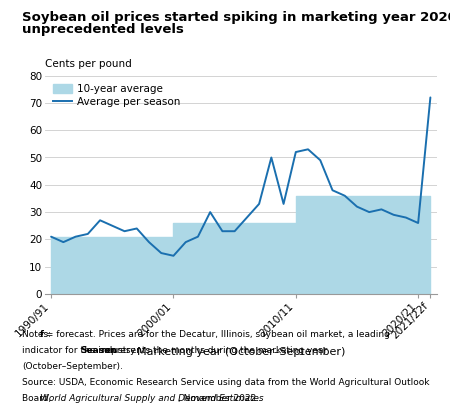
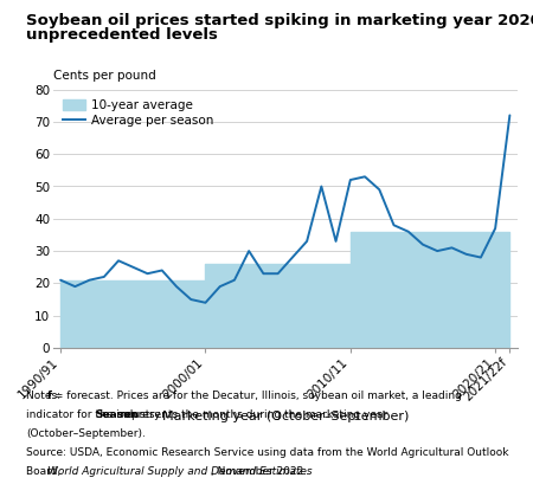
Average per season/2020/21: 26 -> 37
